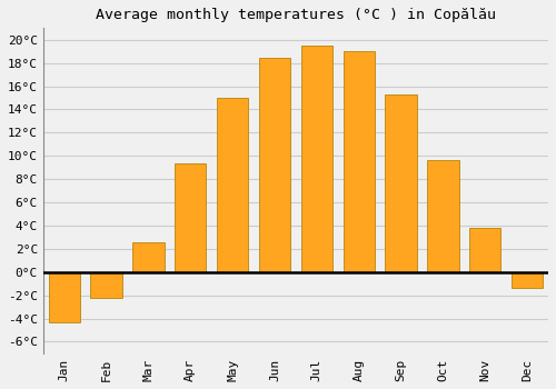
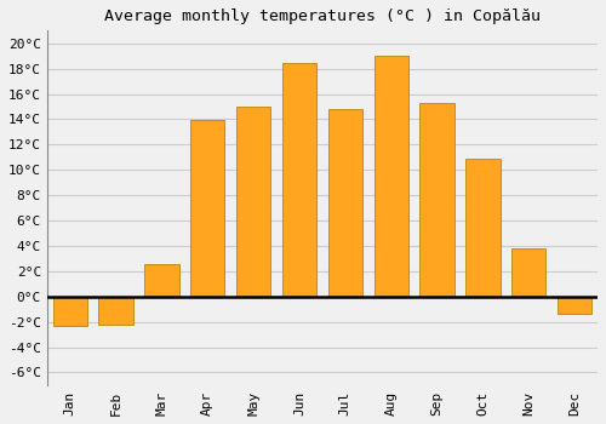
Jan: -4.3°C -> -2.3°C
Apr: 9.4°C -> 13.9°C
Jul: 19.5°C -> 14.8°C
Oct: 9.6°C -> 10.9°C
